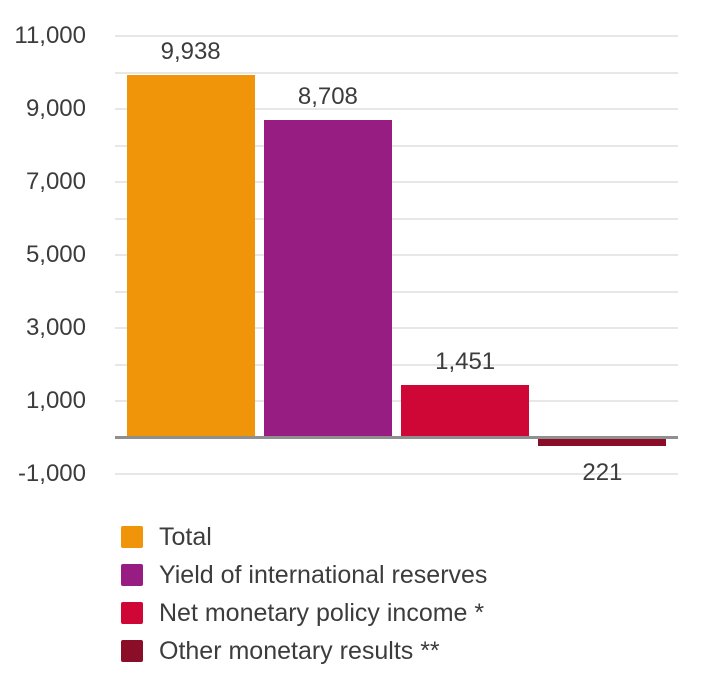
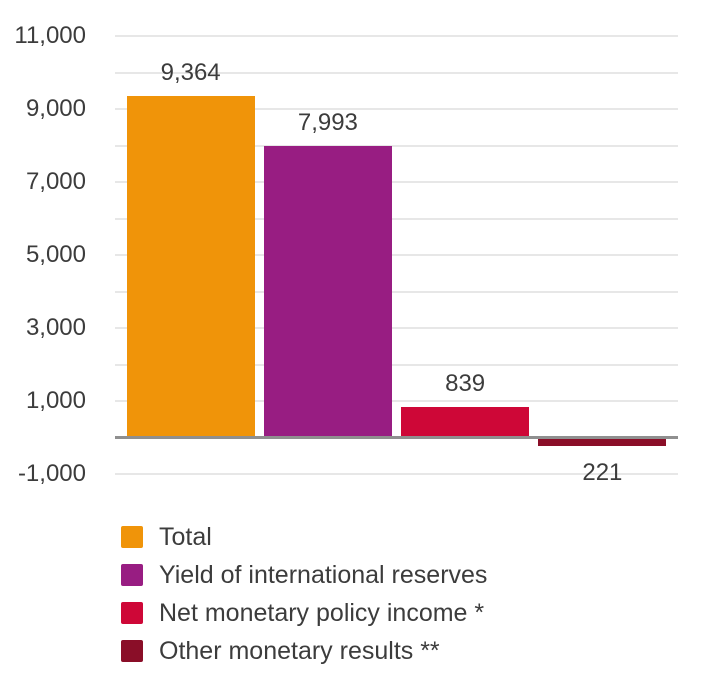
Total: 9,938 -> 9,364
Yield of international reserves: 8,708 -> 7,993
Net monetary policy income *: 1,451 -> 839
